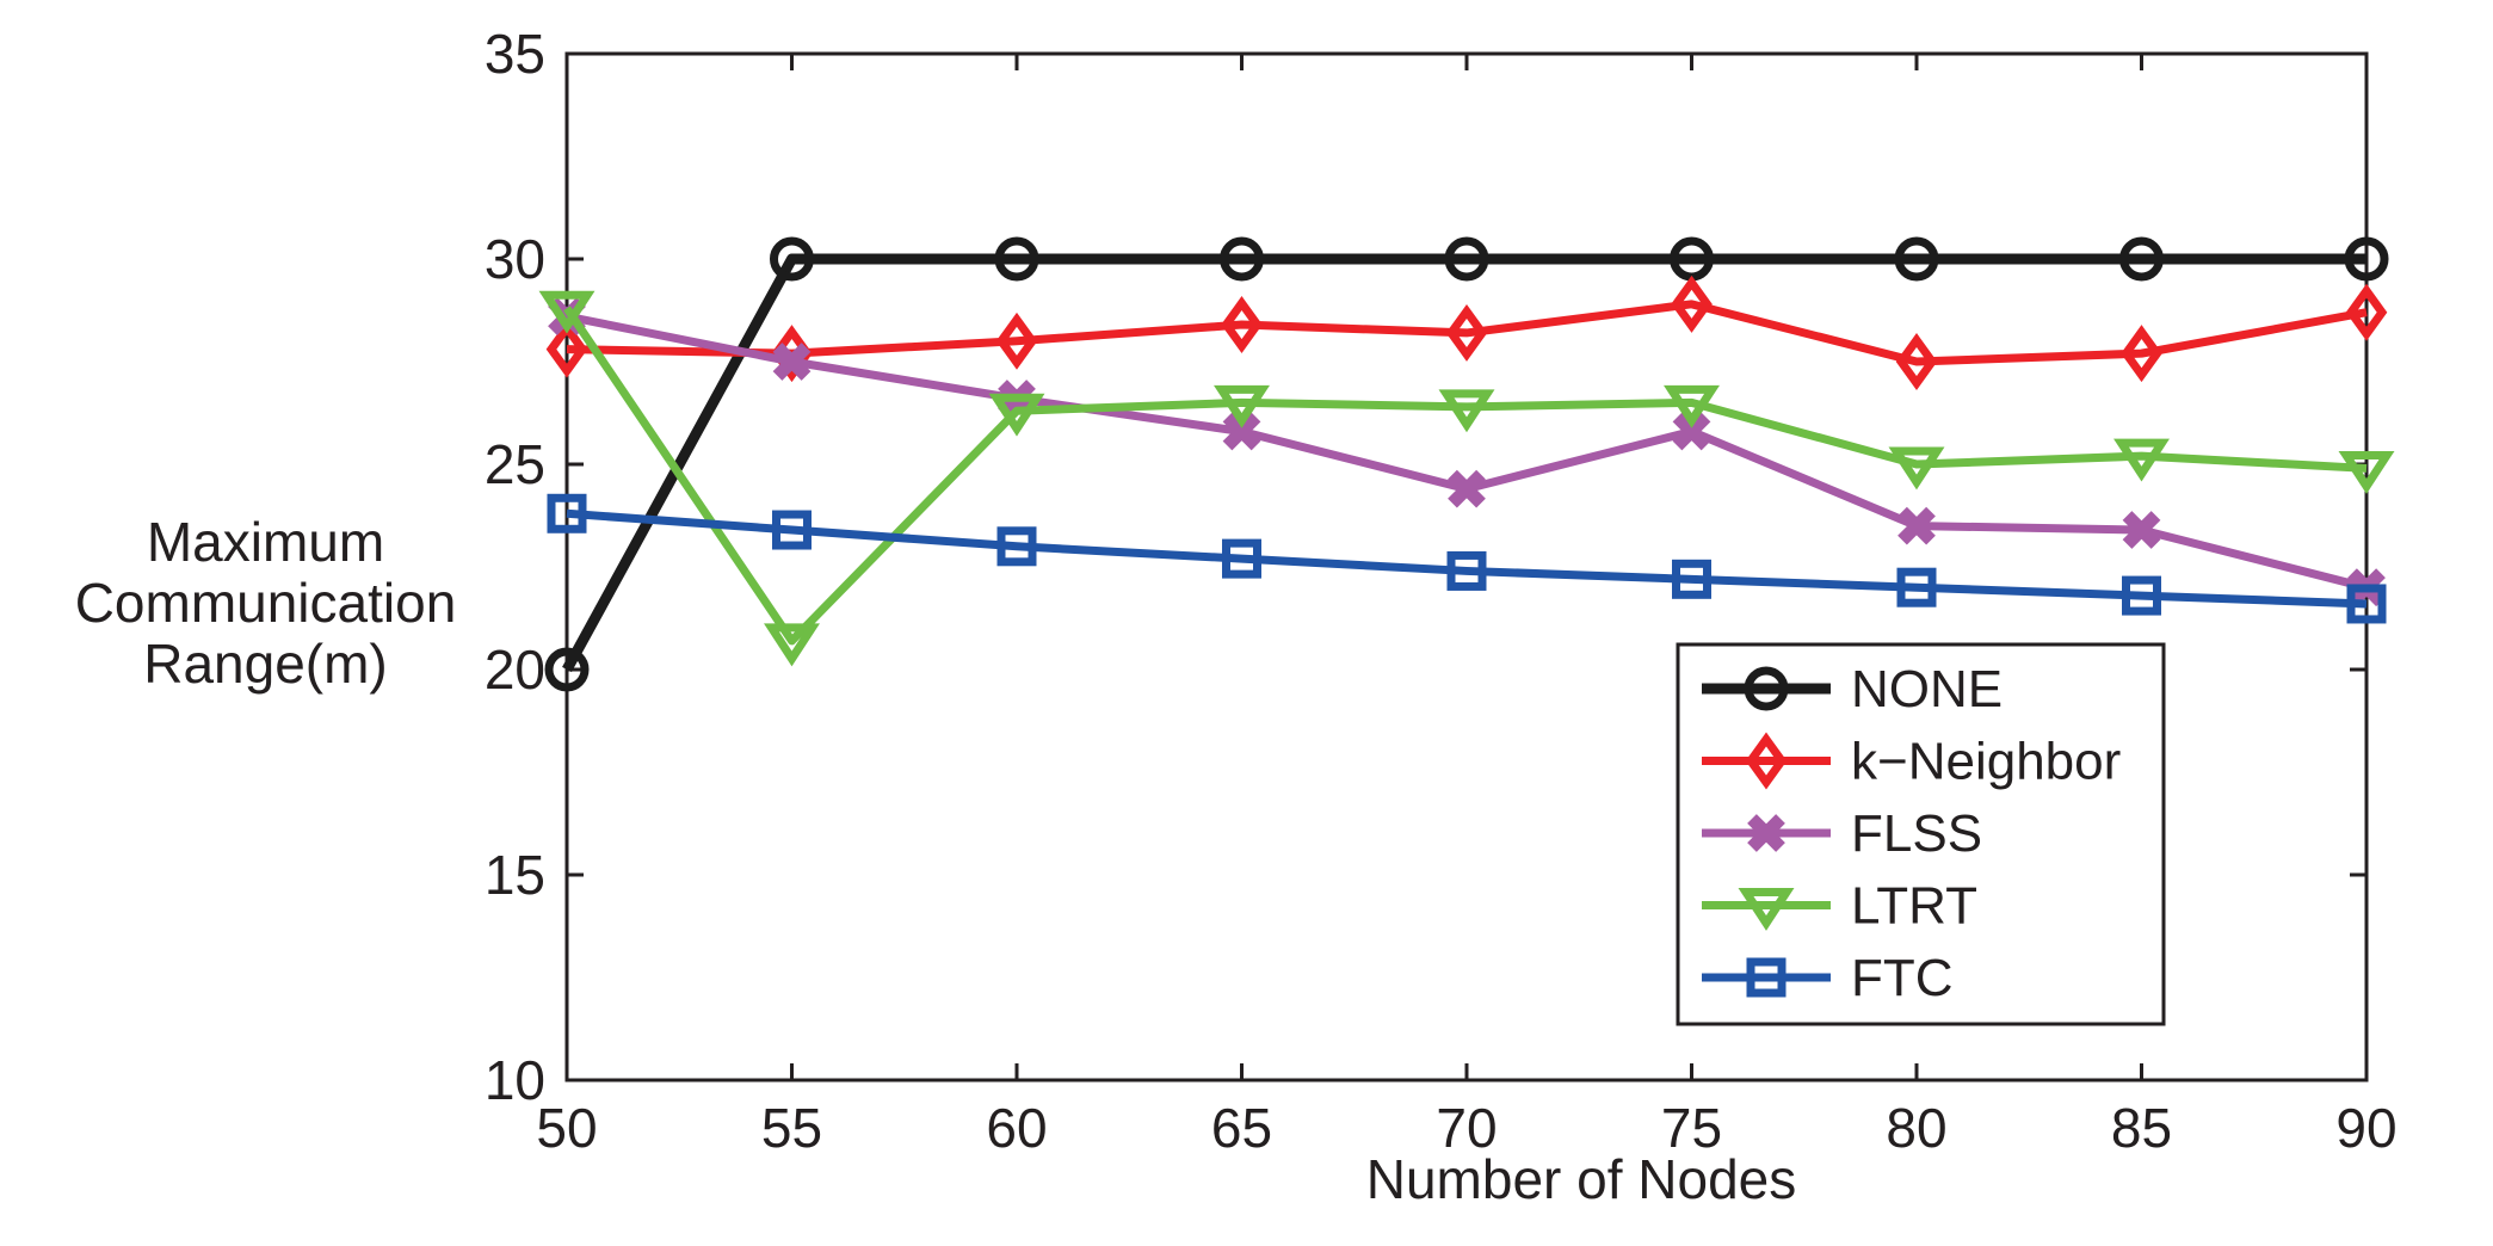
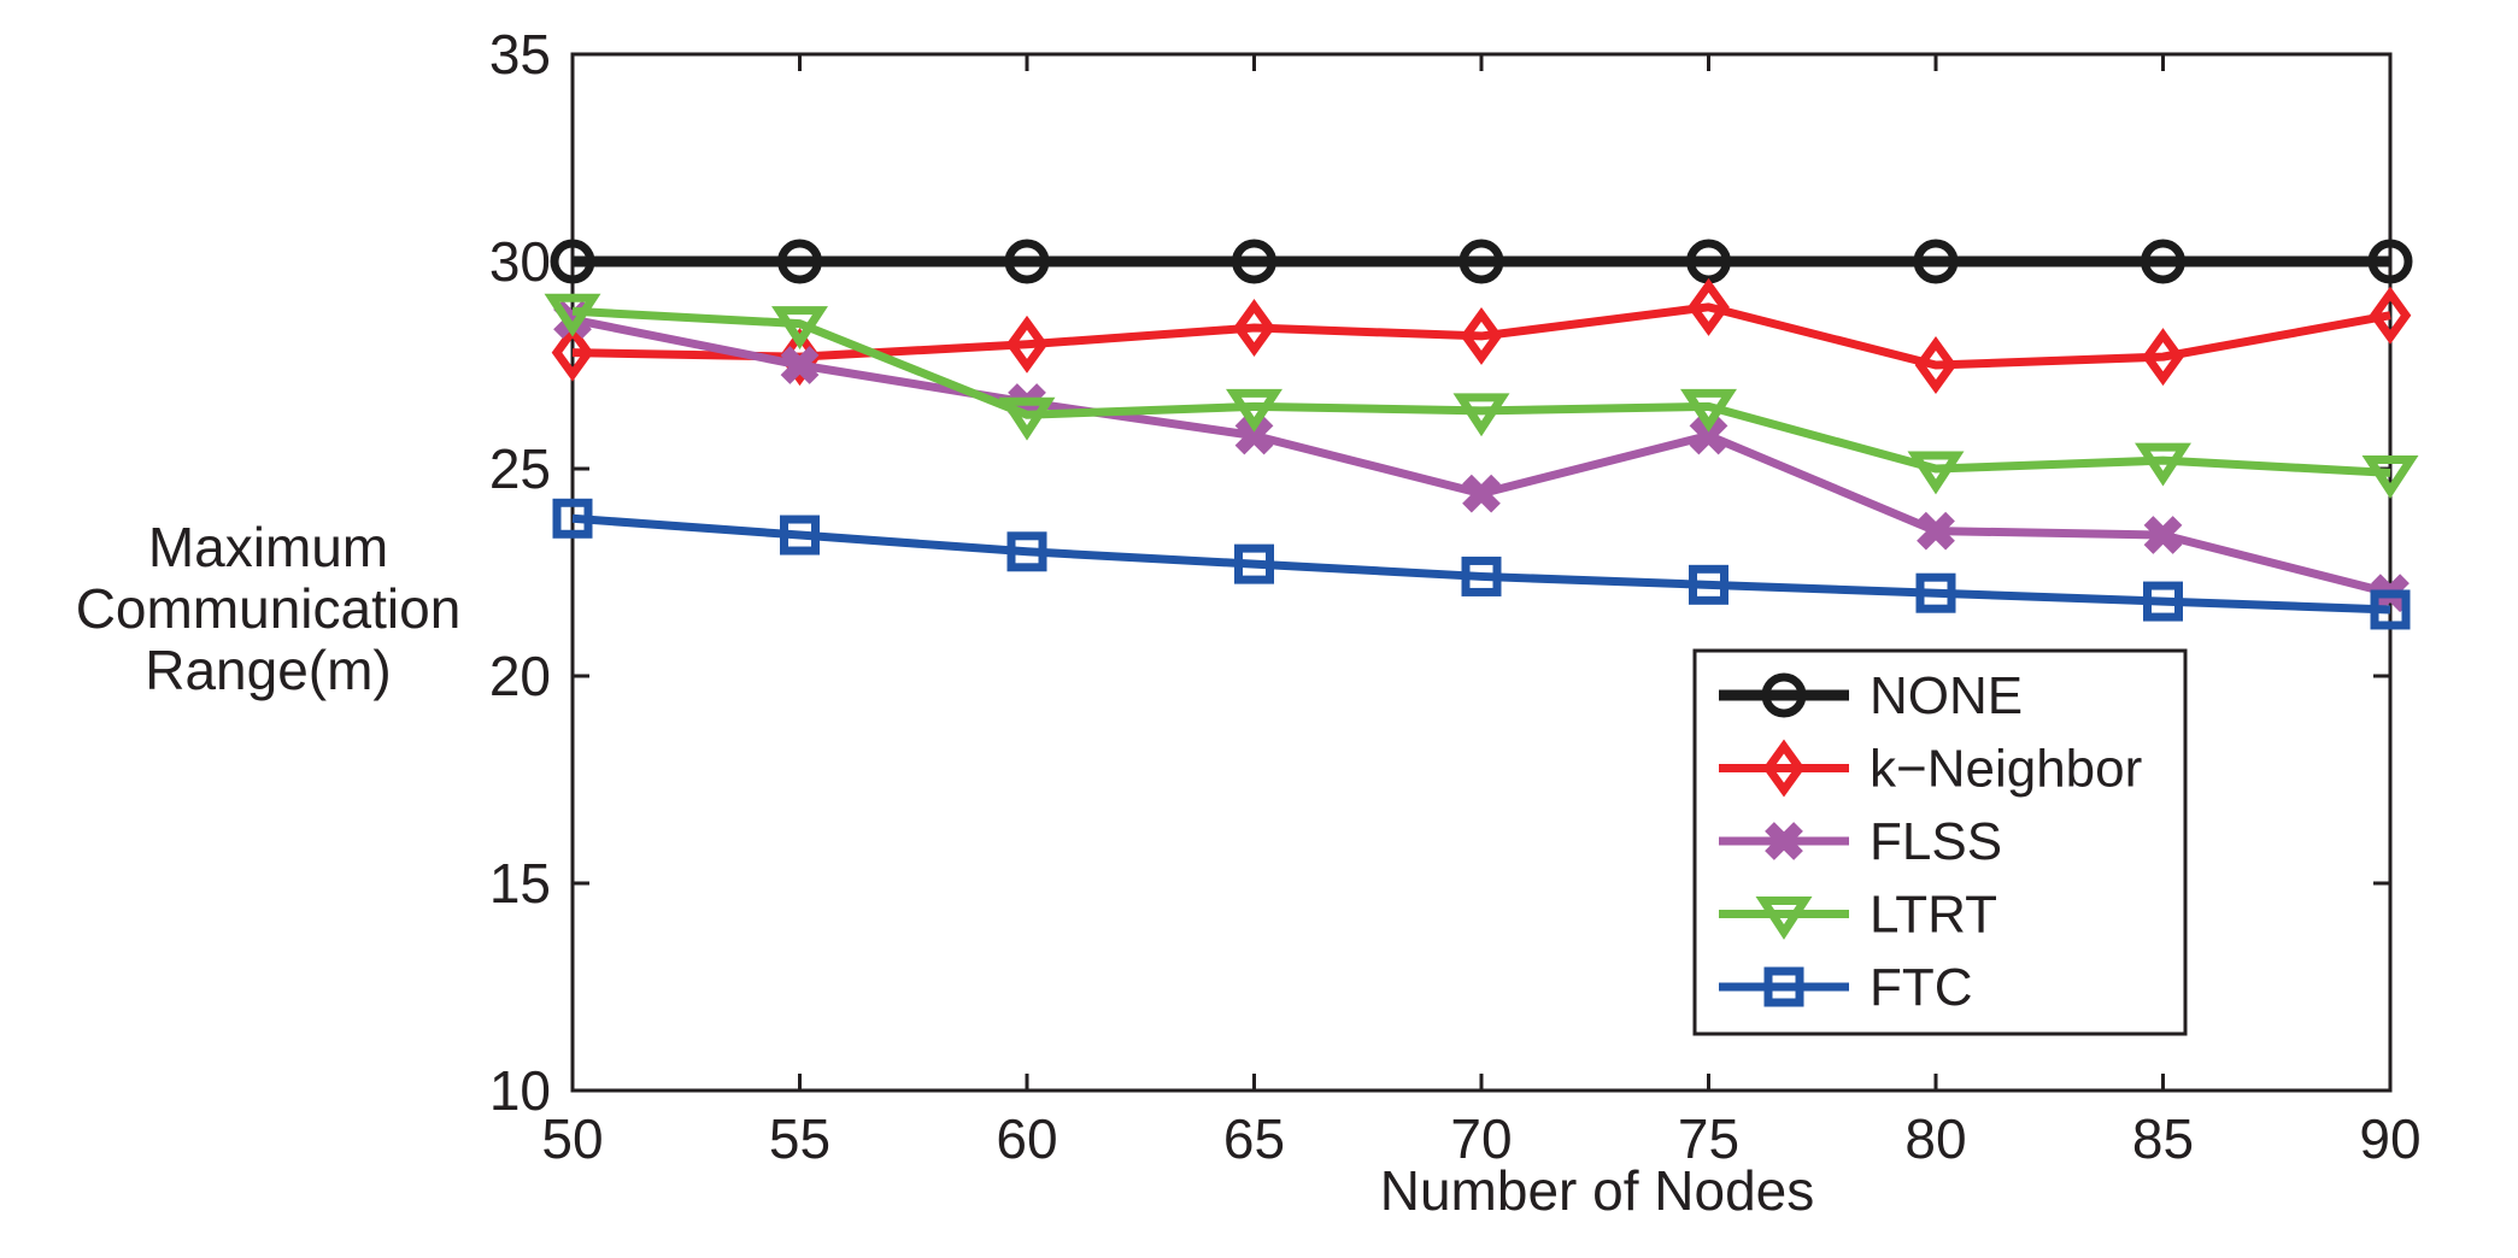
NONE/50: 20 -> 30
LTRT/55: 20.7 -> 28.5
